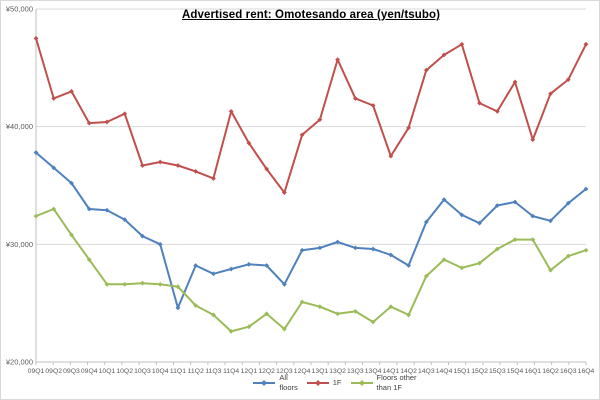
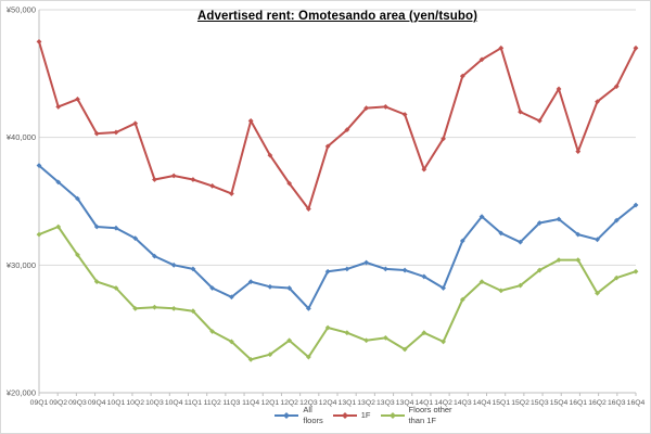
Floors other than 1F/10Q1: ¥26600 -> ¥28200
All floors/11Q1: ¥24600 -> ¥29700
All floors/11Q4: ¥27900 -> ¥28700
1F/13Q2: ¥45700 -> ¥42300
